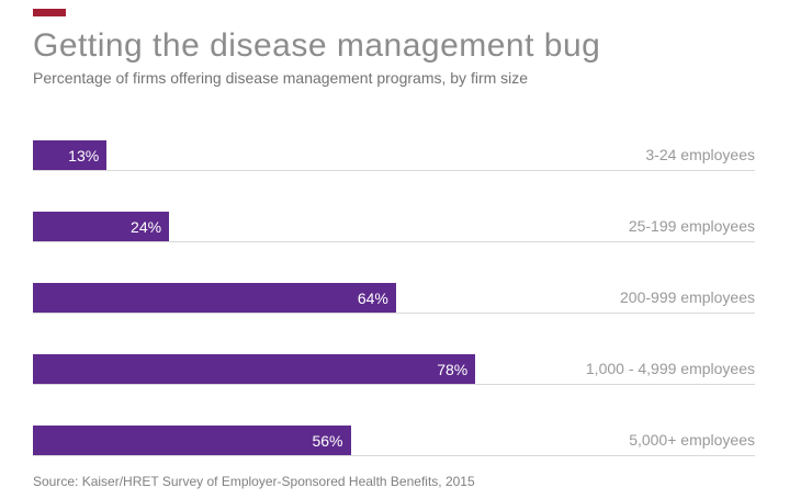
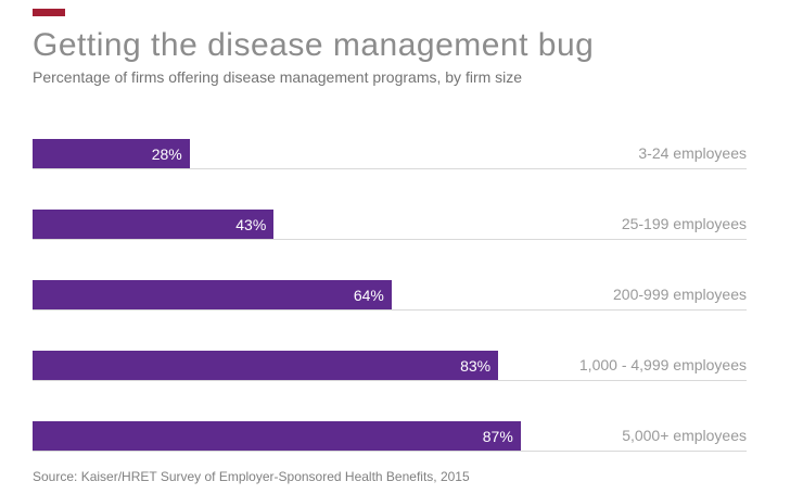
3-24 employees: 13% -> 28%
25-199 employees: 24% -> 43%
1,000 - 4,999 employees: 78% -> 83%
5,000+ employees: 56% -> 87%
